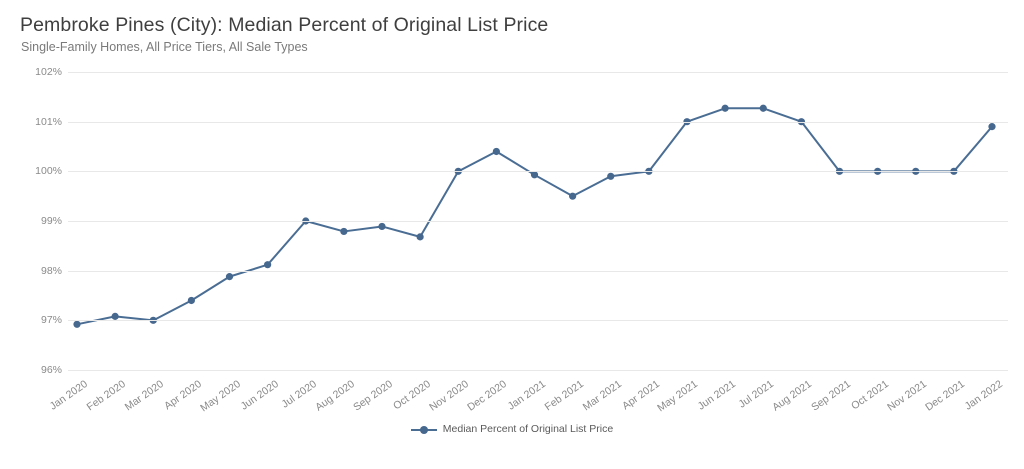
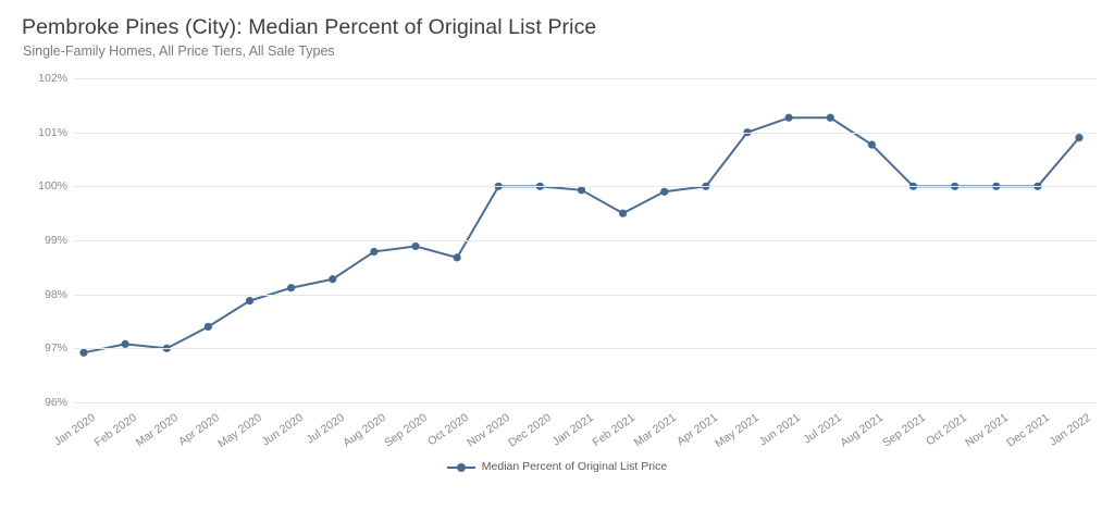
Jul 2020: 99.0% -> 98.3%
Dec 2020: 100.4% -> 100.0%
Aug 2021: 101.0% -> 100.8%
